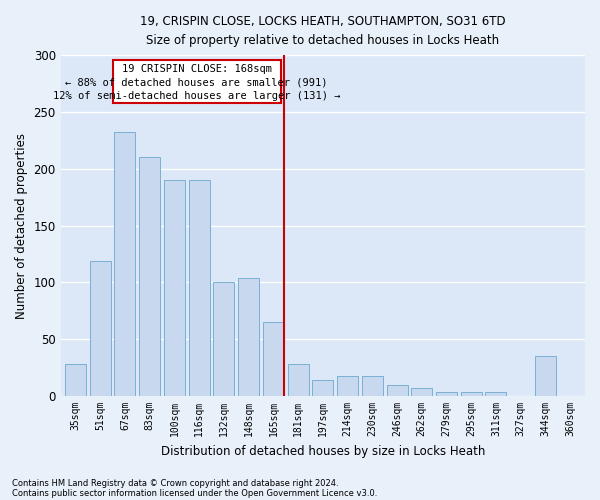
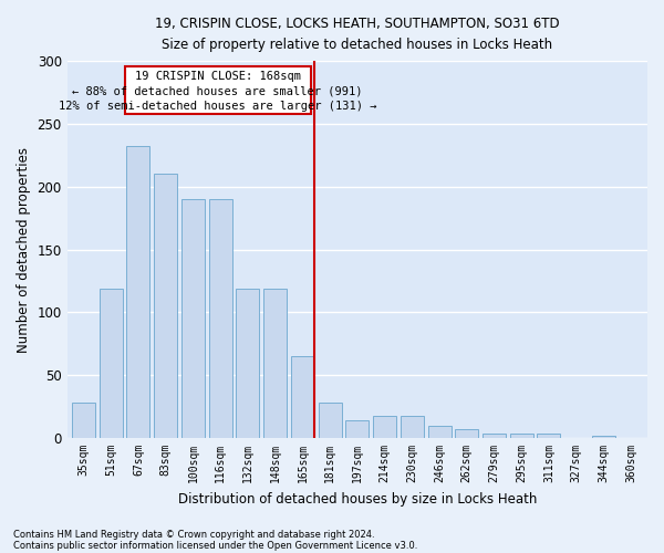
132sqm: 100 -> 119
148sqm: 104 -> 119
344sqm: 35 -> 2
